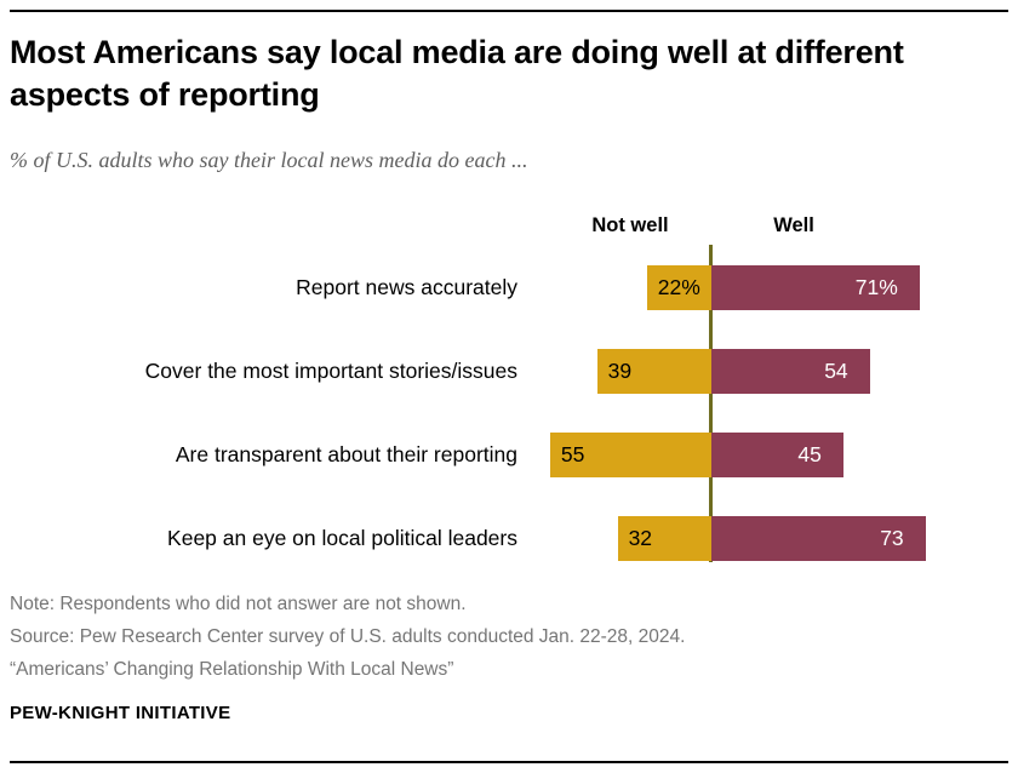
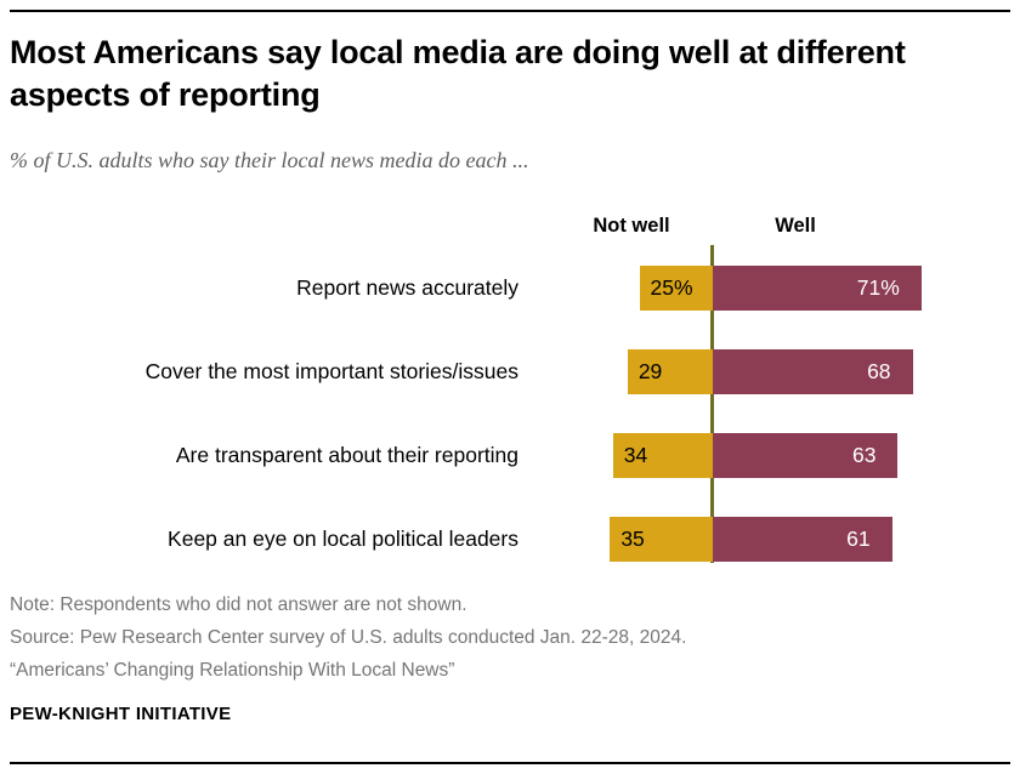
Not well/Report news accurately: 22% -> 25%
Not well/Cover the most important stories/issues: 39 -> 29
Well/Cover the most important stories/issues: 54 -> 68
Not well/Are transparent about their reporting: 55 -> 34
Well/Are transparent about their reporting: 45 -> 63
Not well/Keep an eye on local political leaders: 32 -> 35
Well/Keep an eye on local political leaders: 73 -> 61
